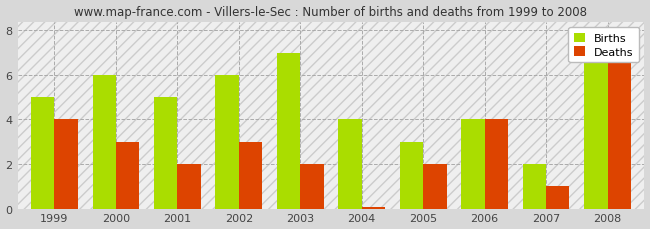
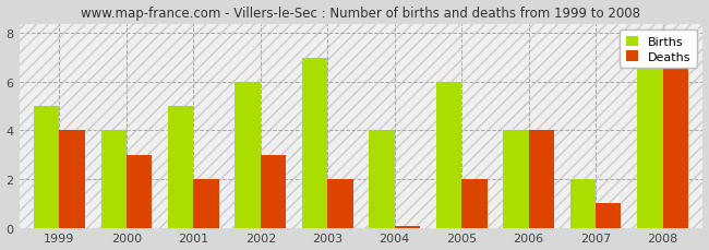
Births/2000: 6 -> 4
Births/2005: 3 -> 6
